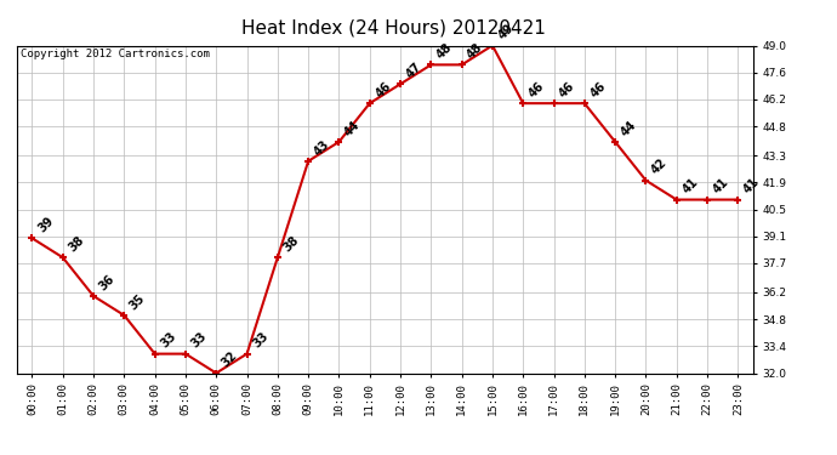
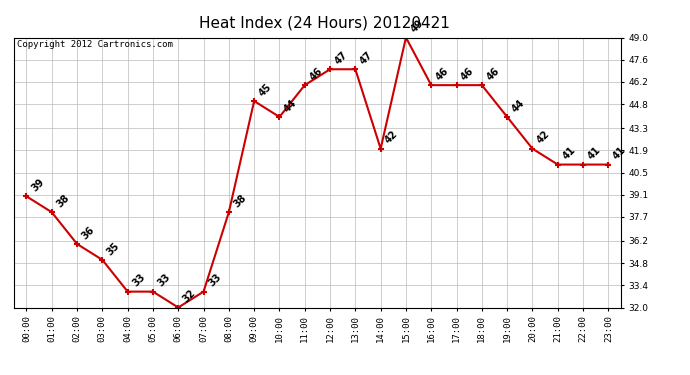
09:00: 43 -> 45
13:00: 48 -> 47
14:00: 48 -> 42
